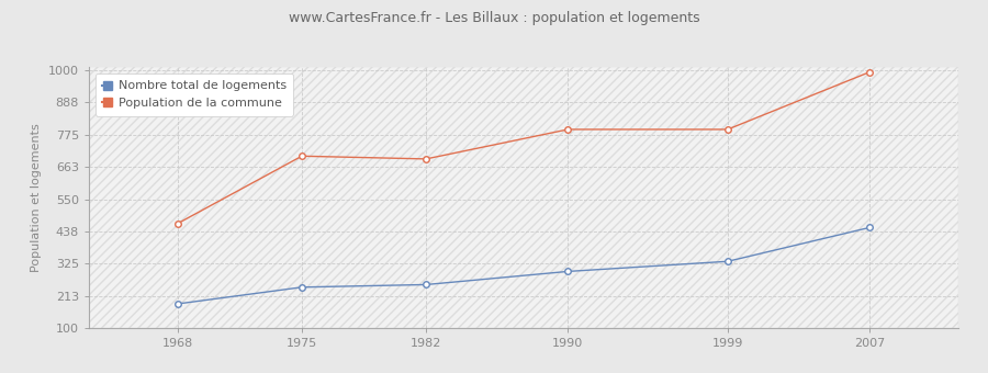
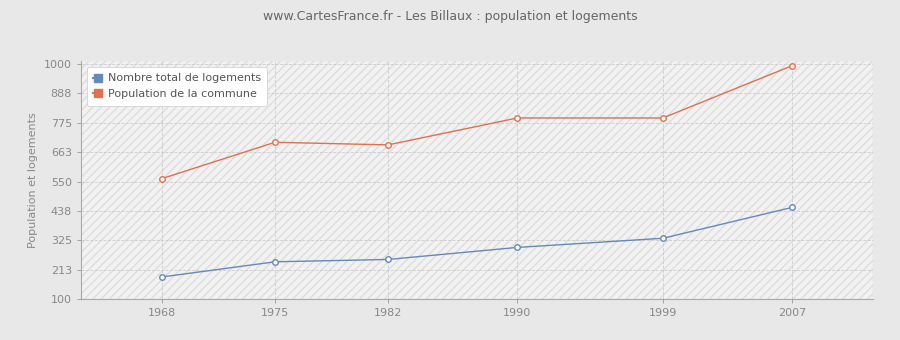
Population de la commune/1968: 465 -> 561
